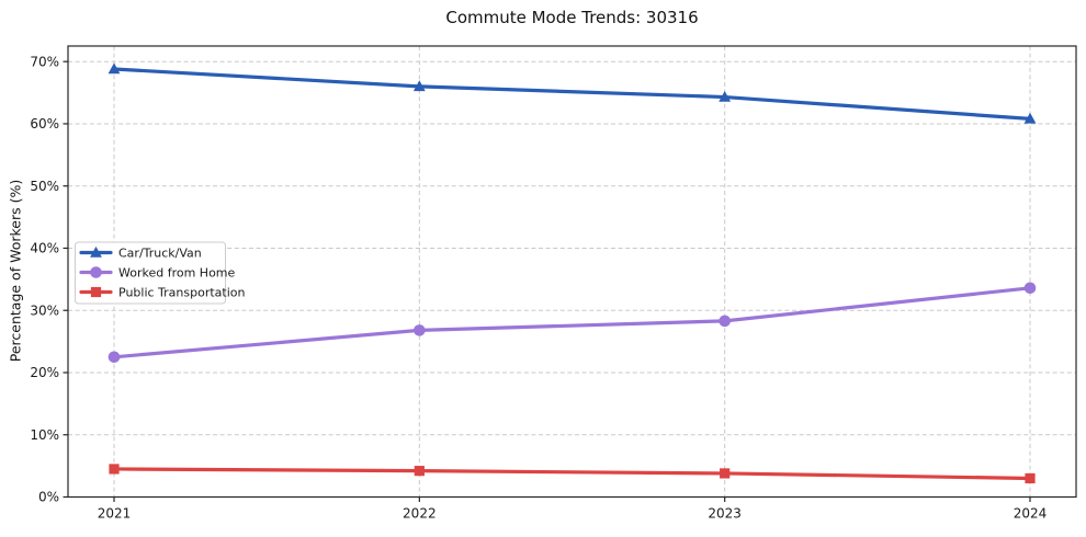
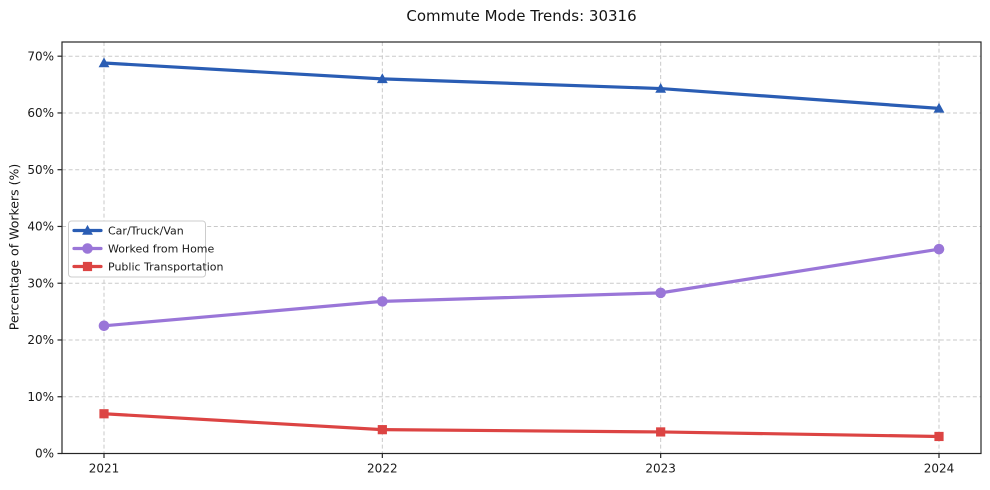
Public Transportation/2021: 4% -> 7%
Worked from Home/2024: 34% -> 36%
